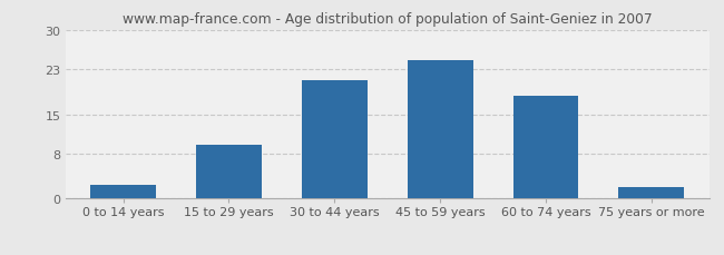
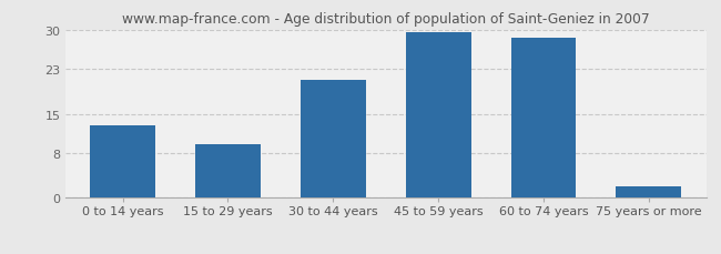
0 to 14 years: 2.4 -> 13.0
45 to 59 years: 24.6 -> 29.5
60 to 74 years: 18.2 -> 28.5
